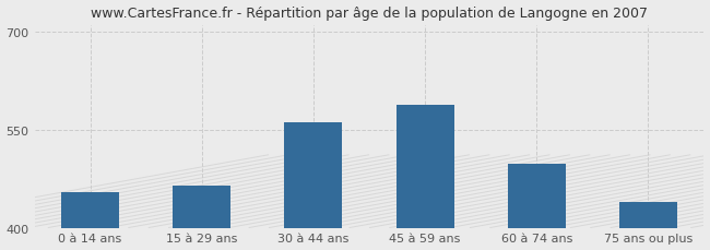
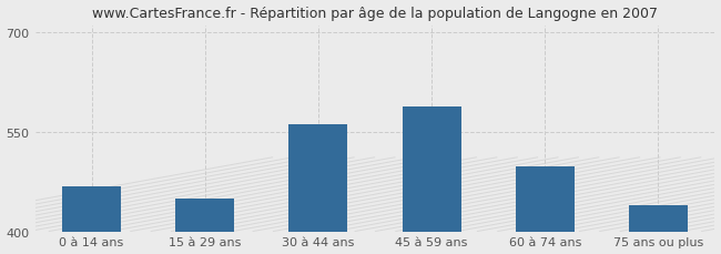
0 à 14 ans: 455 -> 468
15 à 29 ans: 465 -> 450
